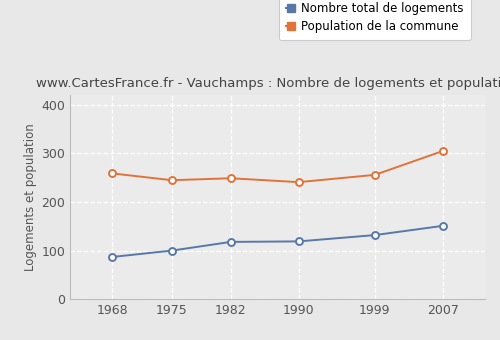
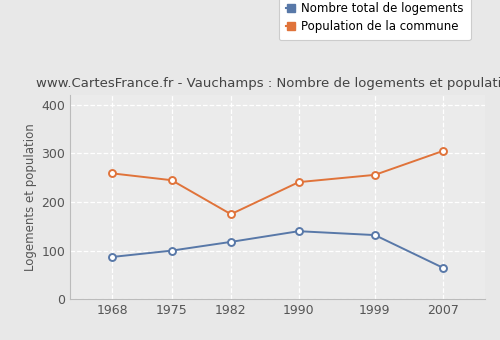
Population de la commune/1982: 249 -> 175
Nombre total de logements/1990: 119 -> 140
Nombre total de logements/2007: 151 -> 65
